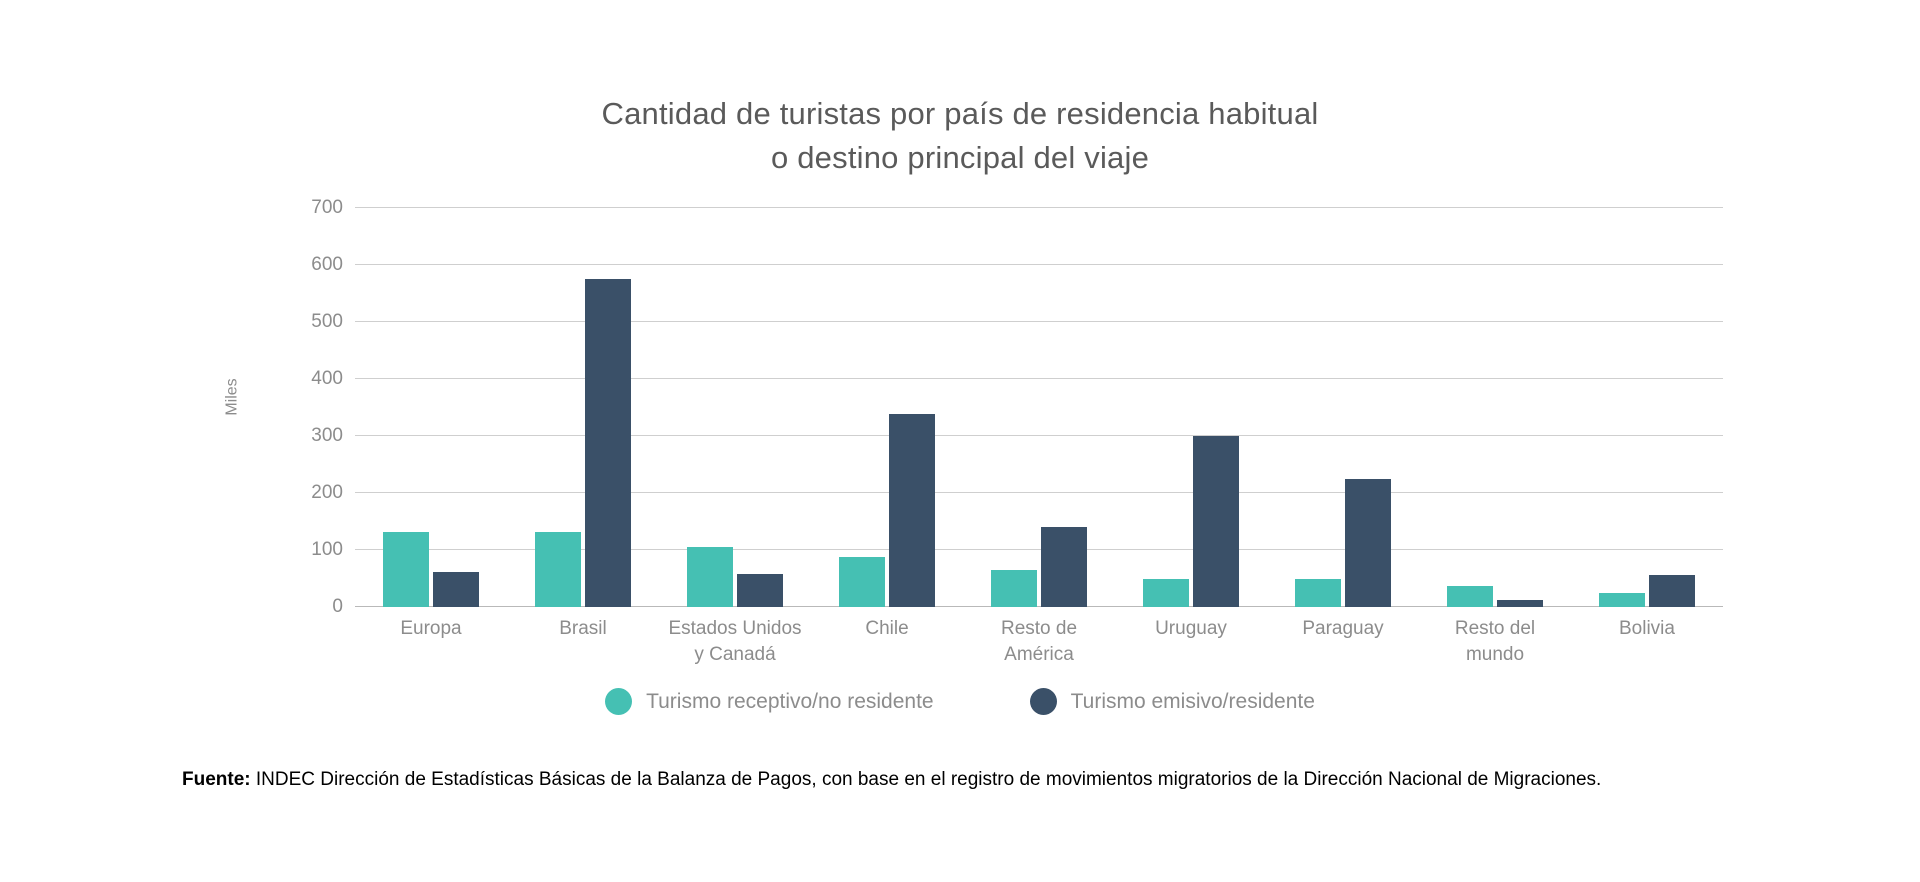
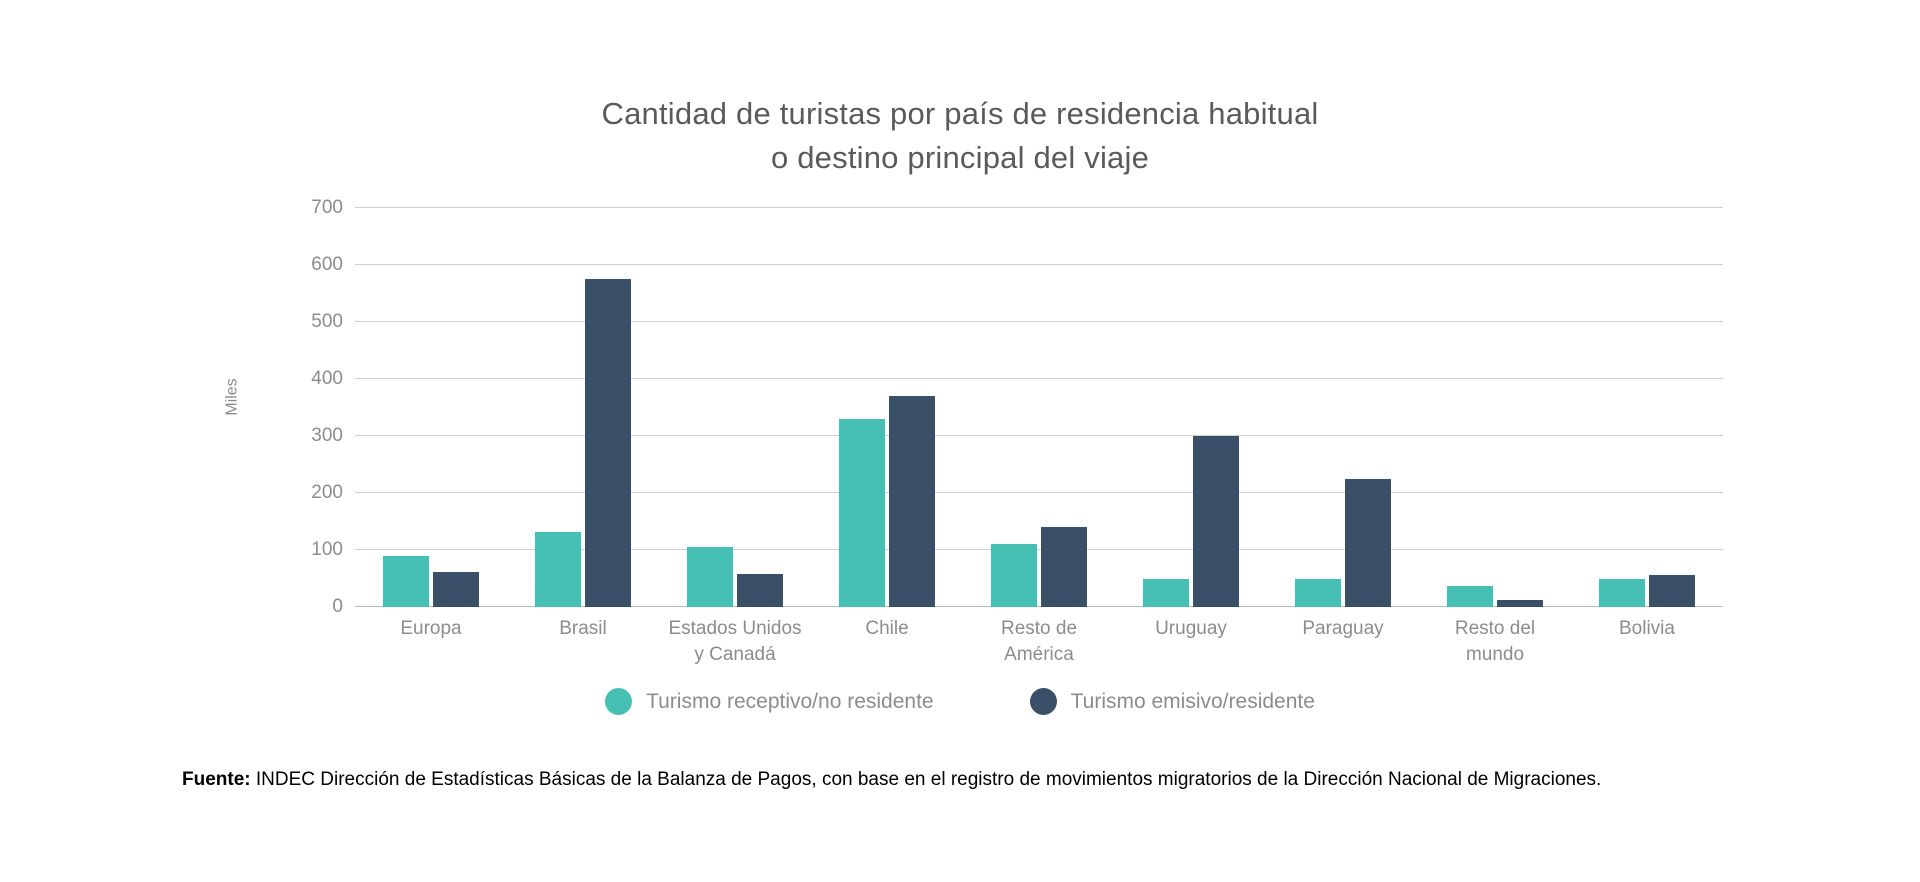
Turismo receptivo/no residente/Europa: 130 -> 90
Turismo receptivo/no residente/Chile: 90 -> 330
Turismo emisivo/residente/Chile: 340 -> 370
Turismo receptivo/no residente/Resto de América: 60 -> 110
Turismo receptivo/no residente/Bolivia: 20 -> 50
